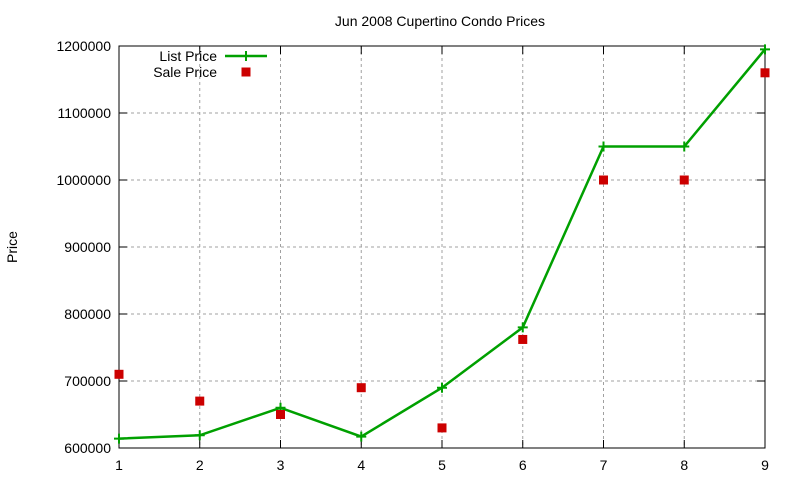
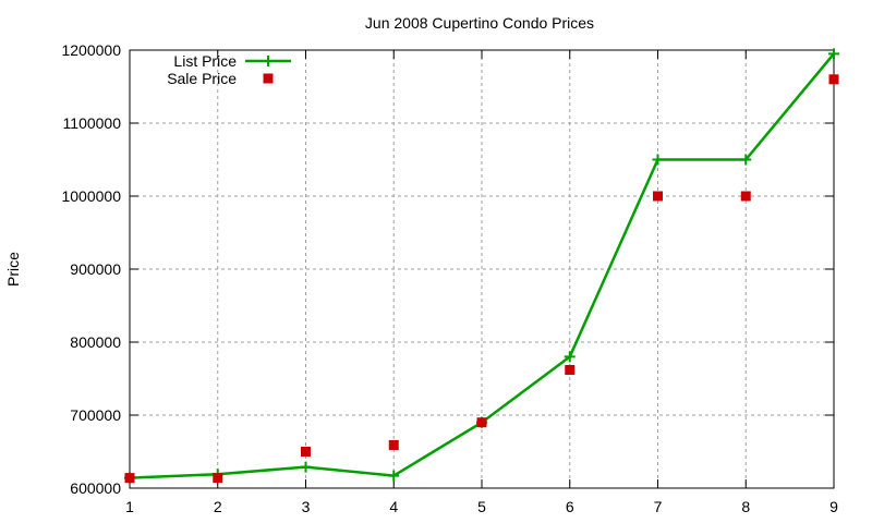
Sale Price/1: 710000 -> 610000
Sale Price/2: 670000 -> 610000
List Price/3: 660000 -> 630000
Sale Price/4: 690000 -> 660000
Sale Price/5: 630000 -> 690000
